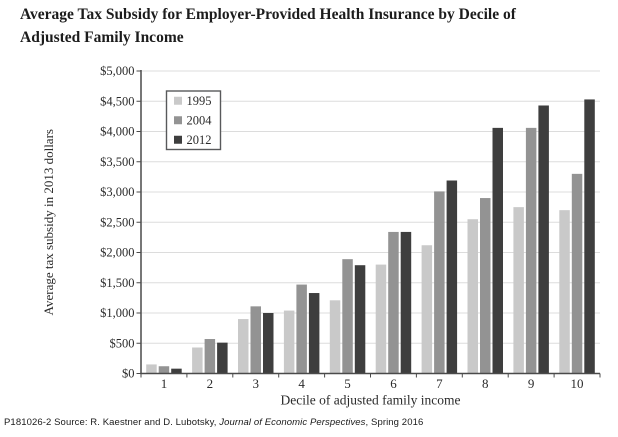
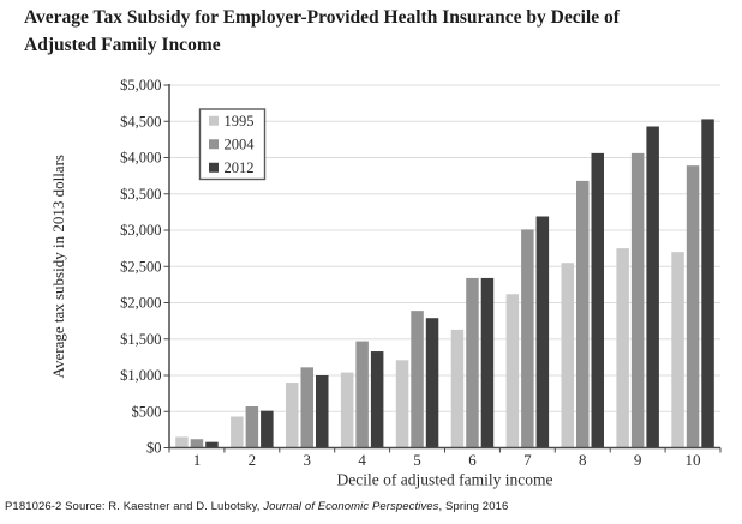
1995/6: $1800 -> $1600
2004/8: $2900 -> $3700
2004/10: $3300 -> $3900
